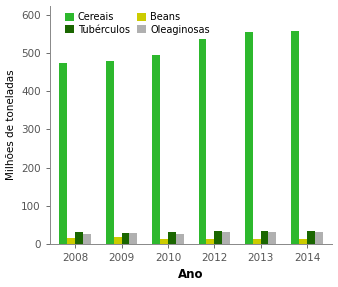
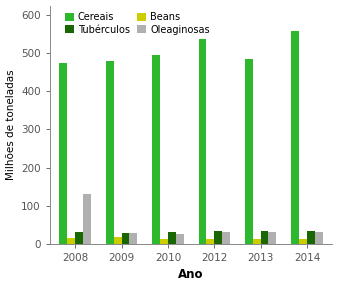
Oleaginosas/2008: 26 -> 130
Cereais/2013: 556 -> 485
